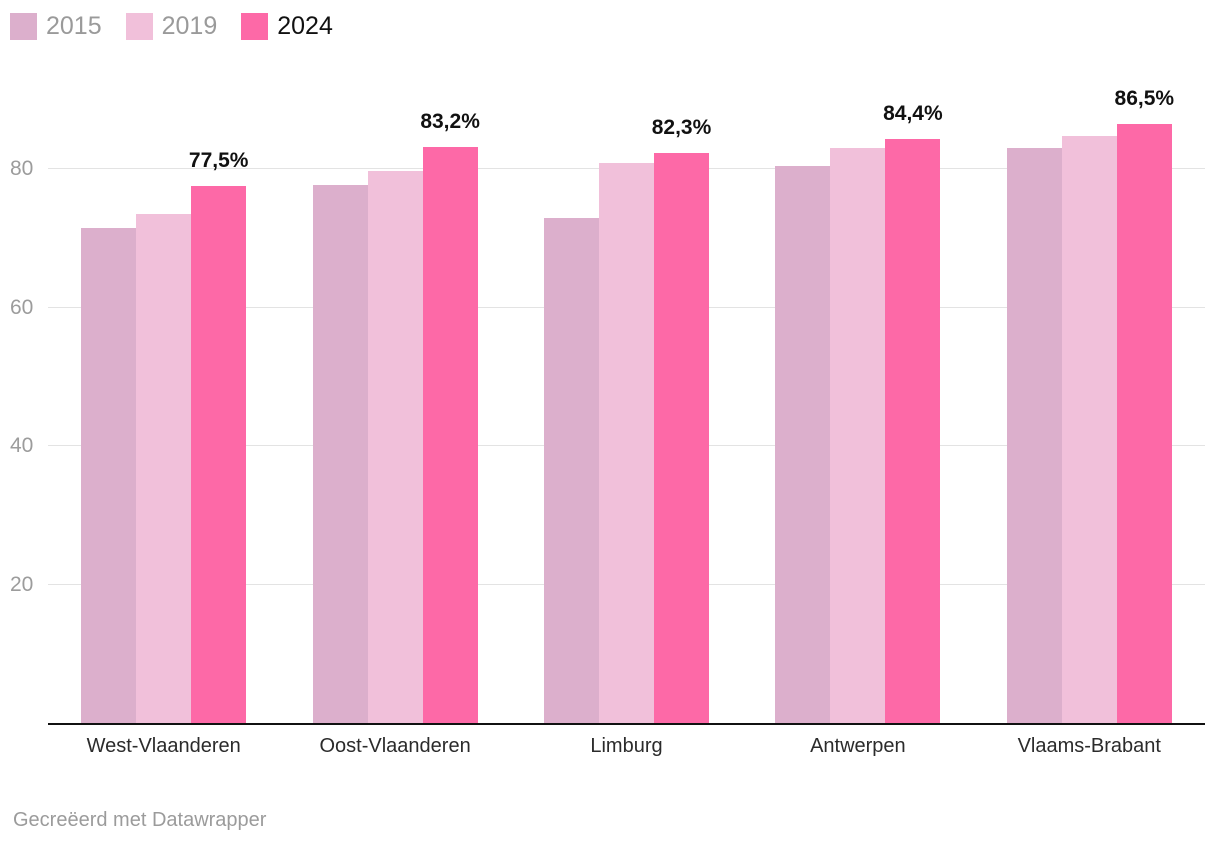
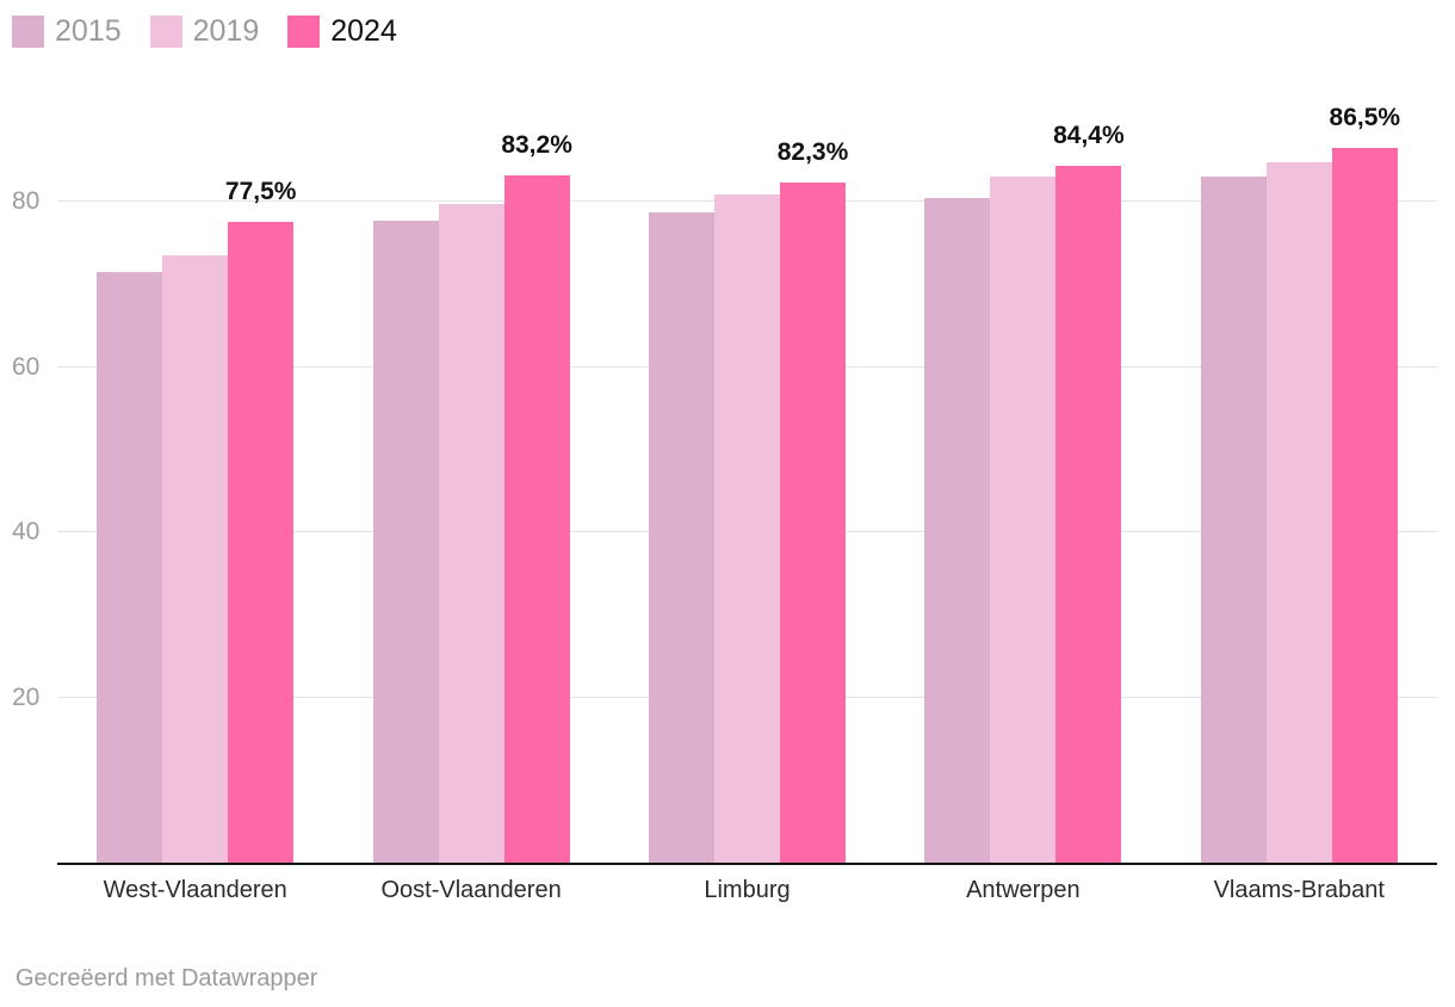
2015/Limburg: 73 -> 79
